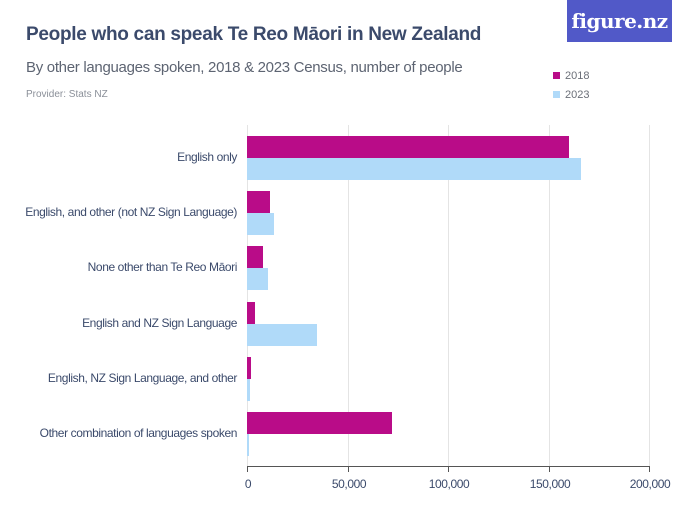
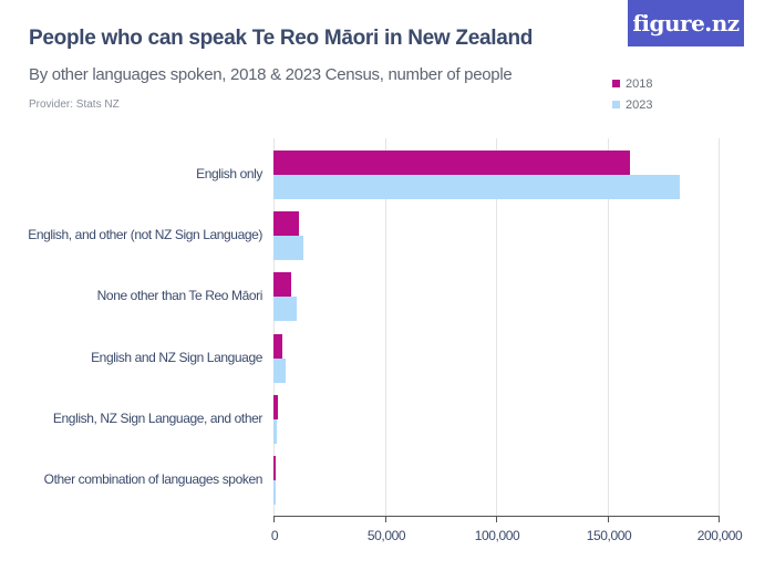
2023/English only: 166000 -> 183000
2023/English and NZ Sign Language: 35000 -> 5000
2018/Other combination of languages spoken: 72000 -> 1000
